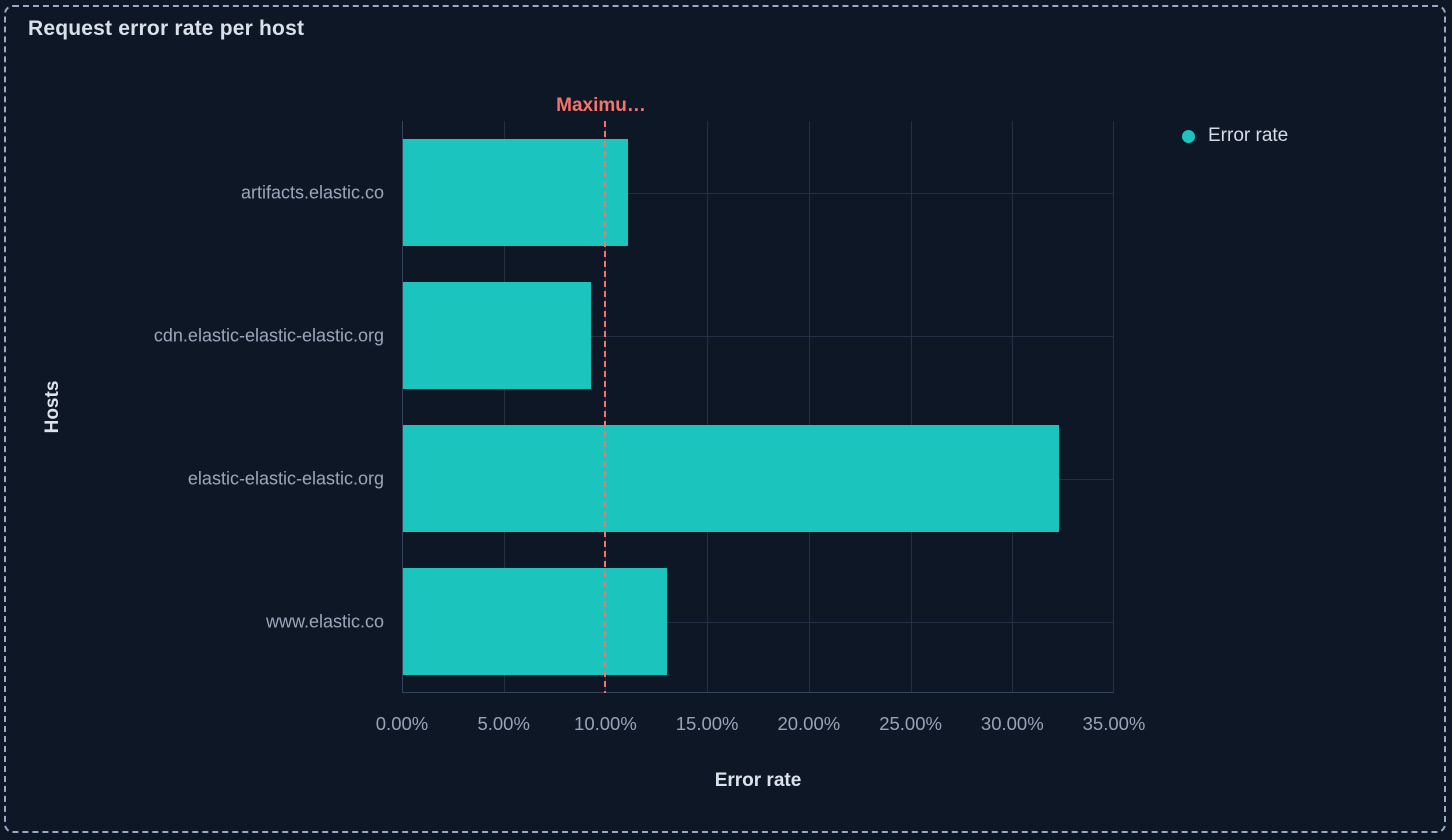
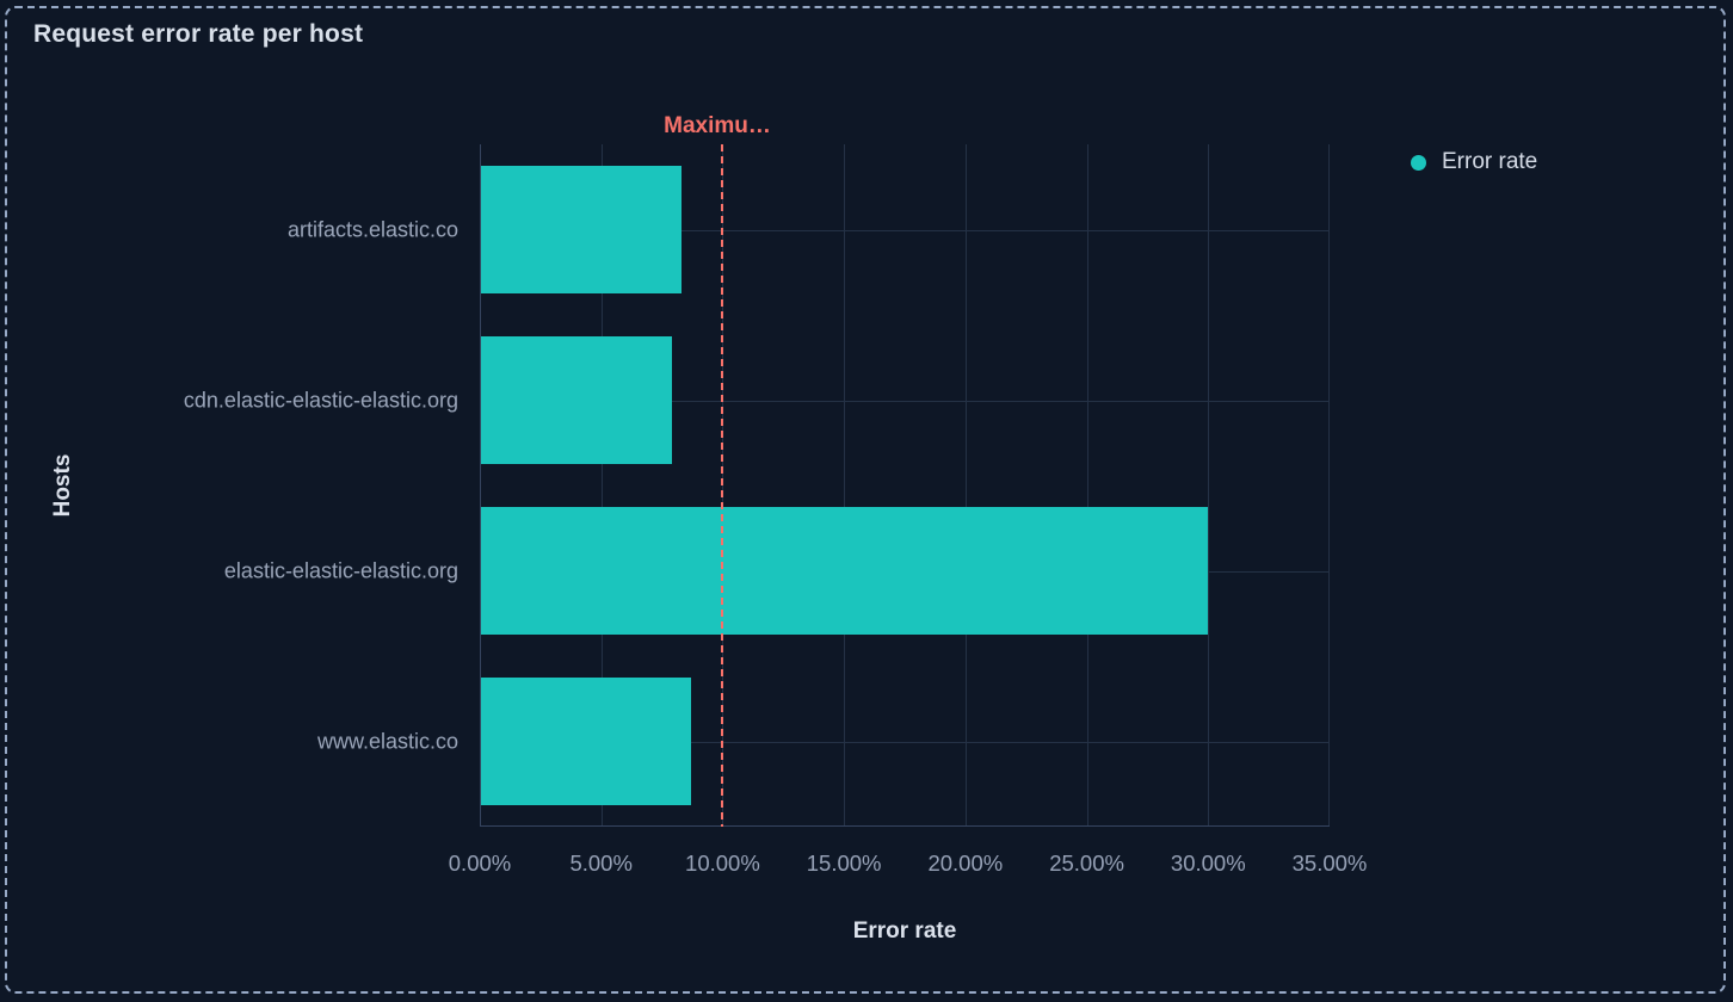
artifacts.elastic.co: 11.1% -> 8.3%
cdn.elastic-elastic-elastic.org: 9.3% -> 7.9%
elastic-elastic-elastic.org: 32.3% -> 30.0%
www.elastic.co: 13.0% -> 8.7%
